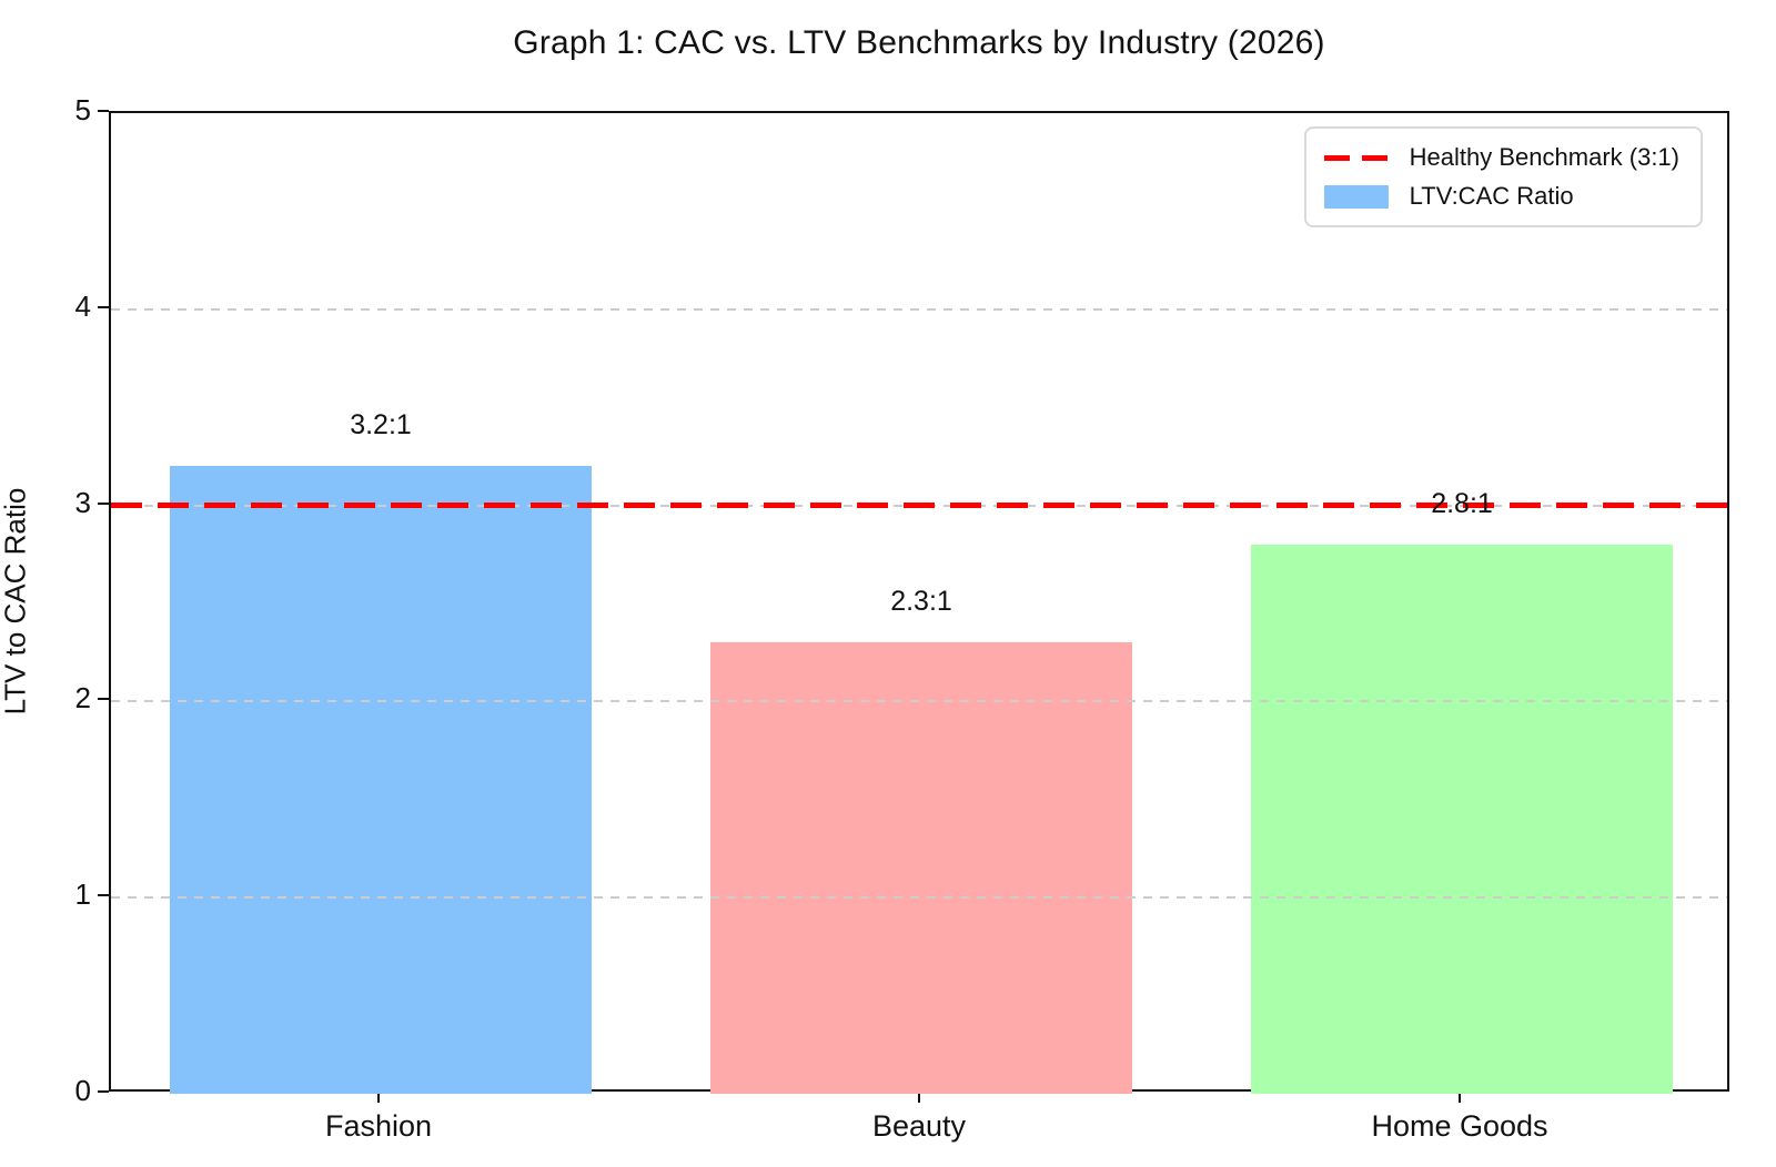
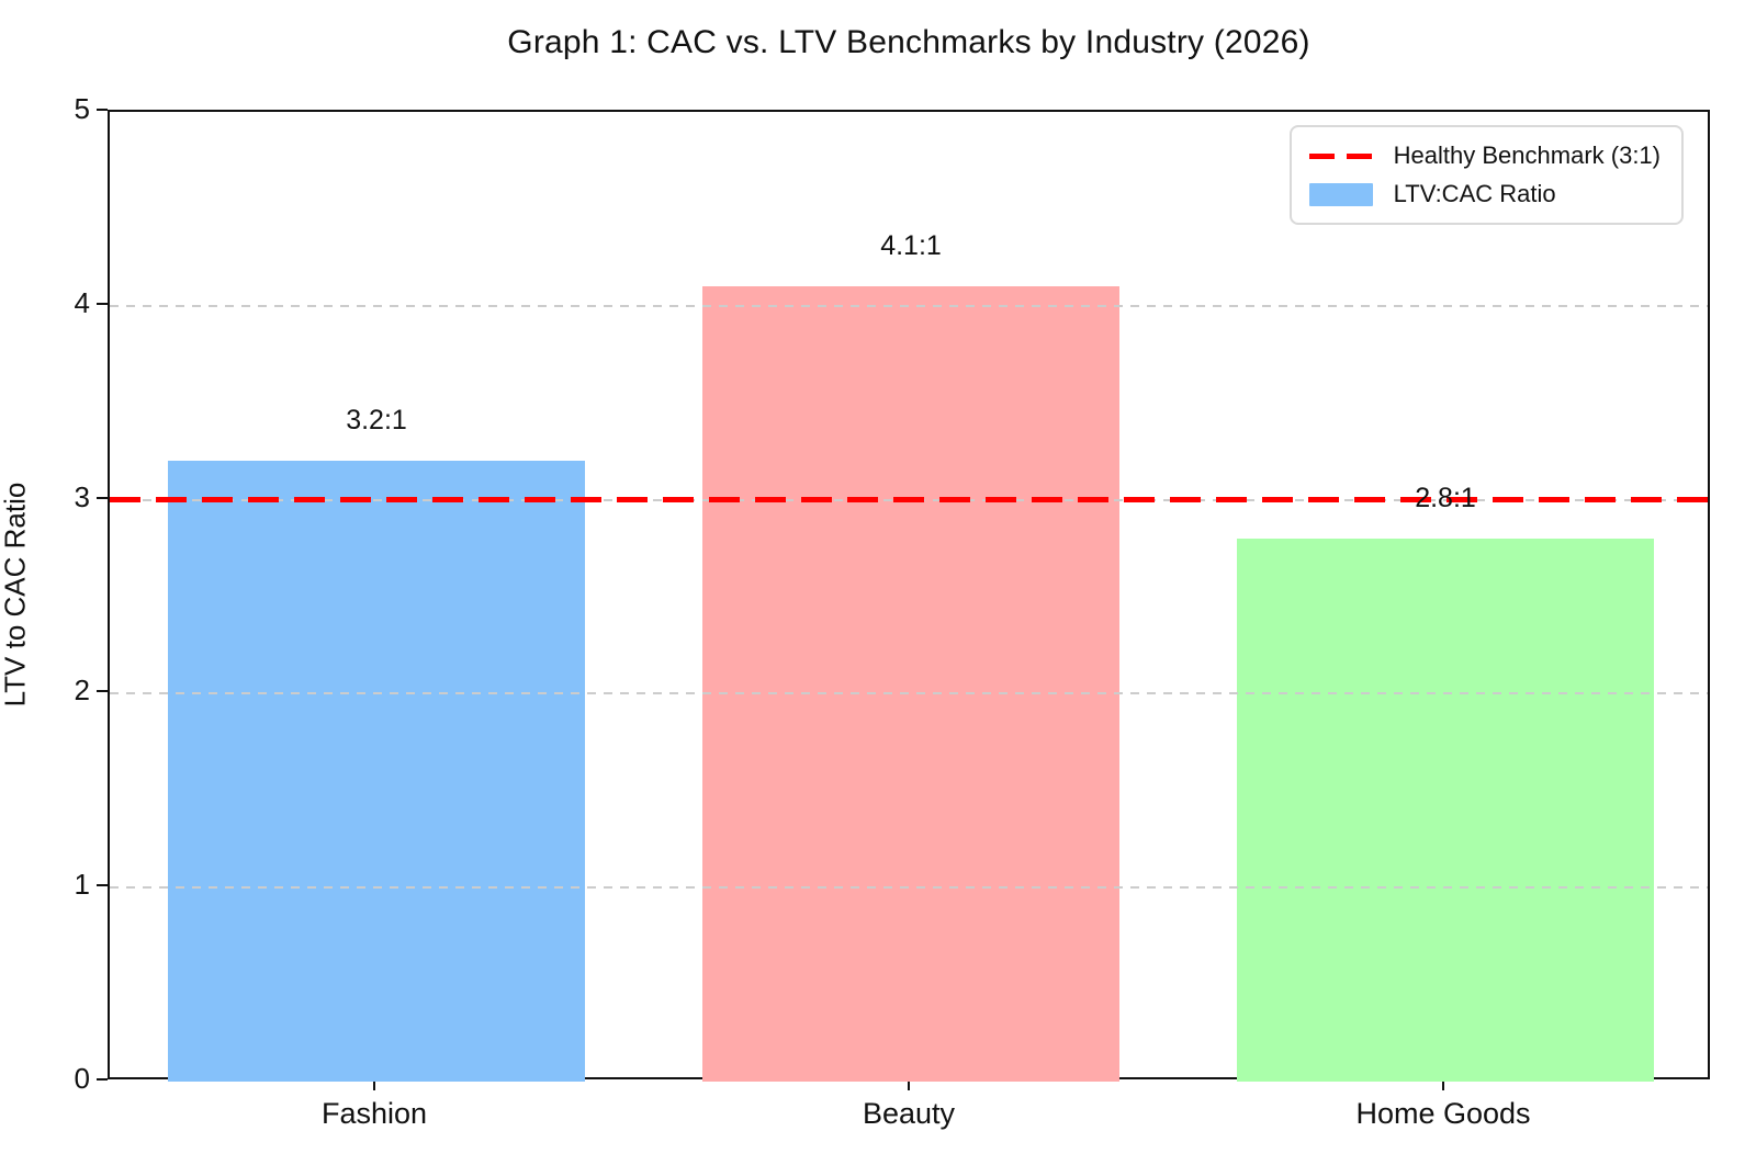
Beauty: 2.3 -> 4.1
